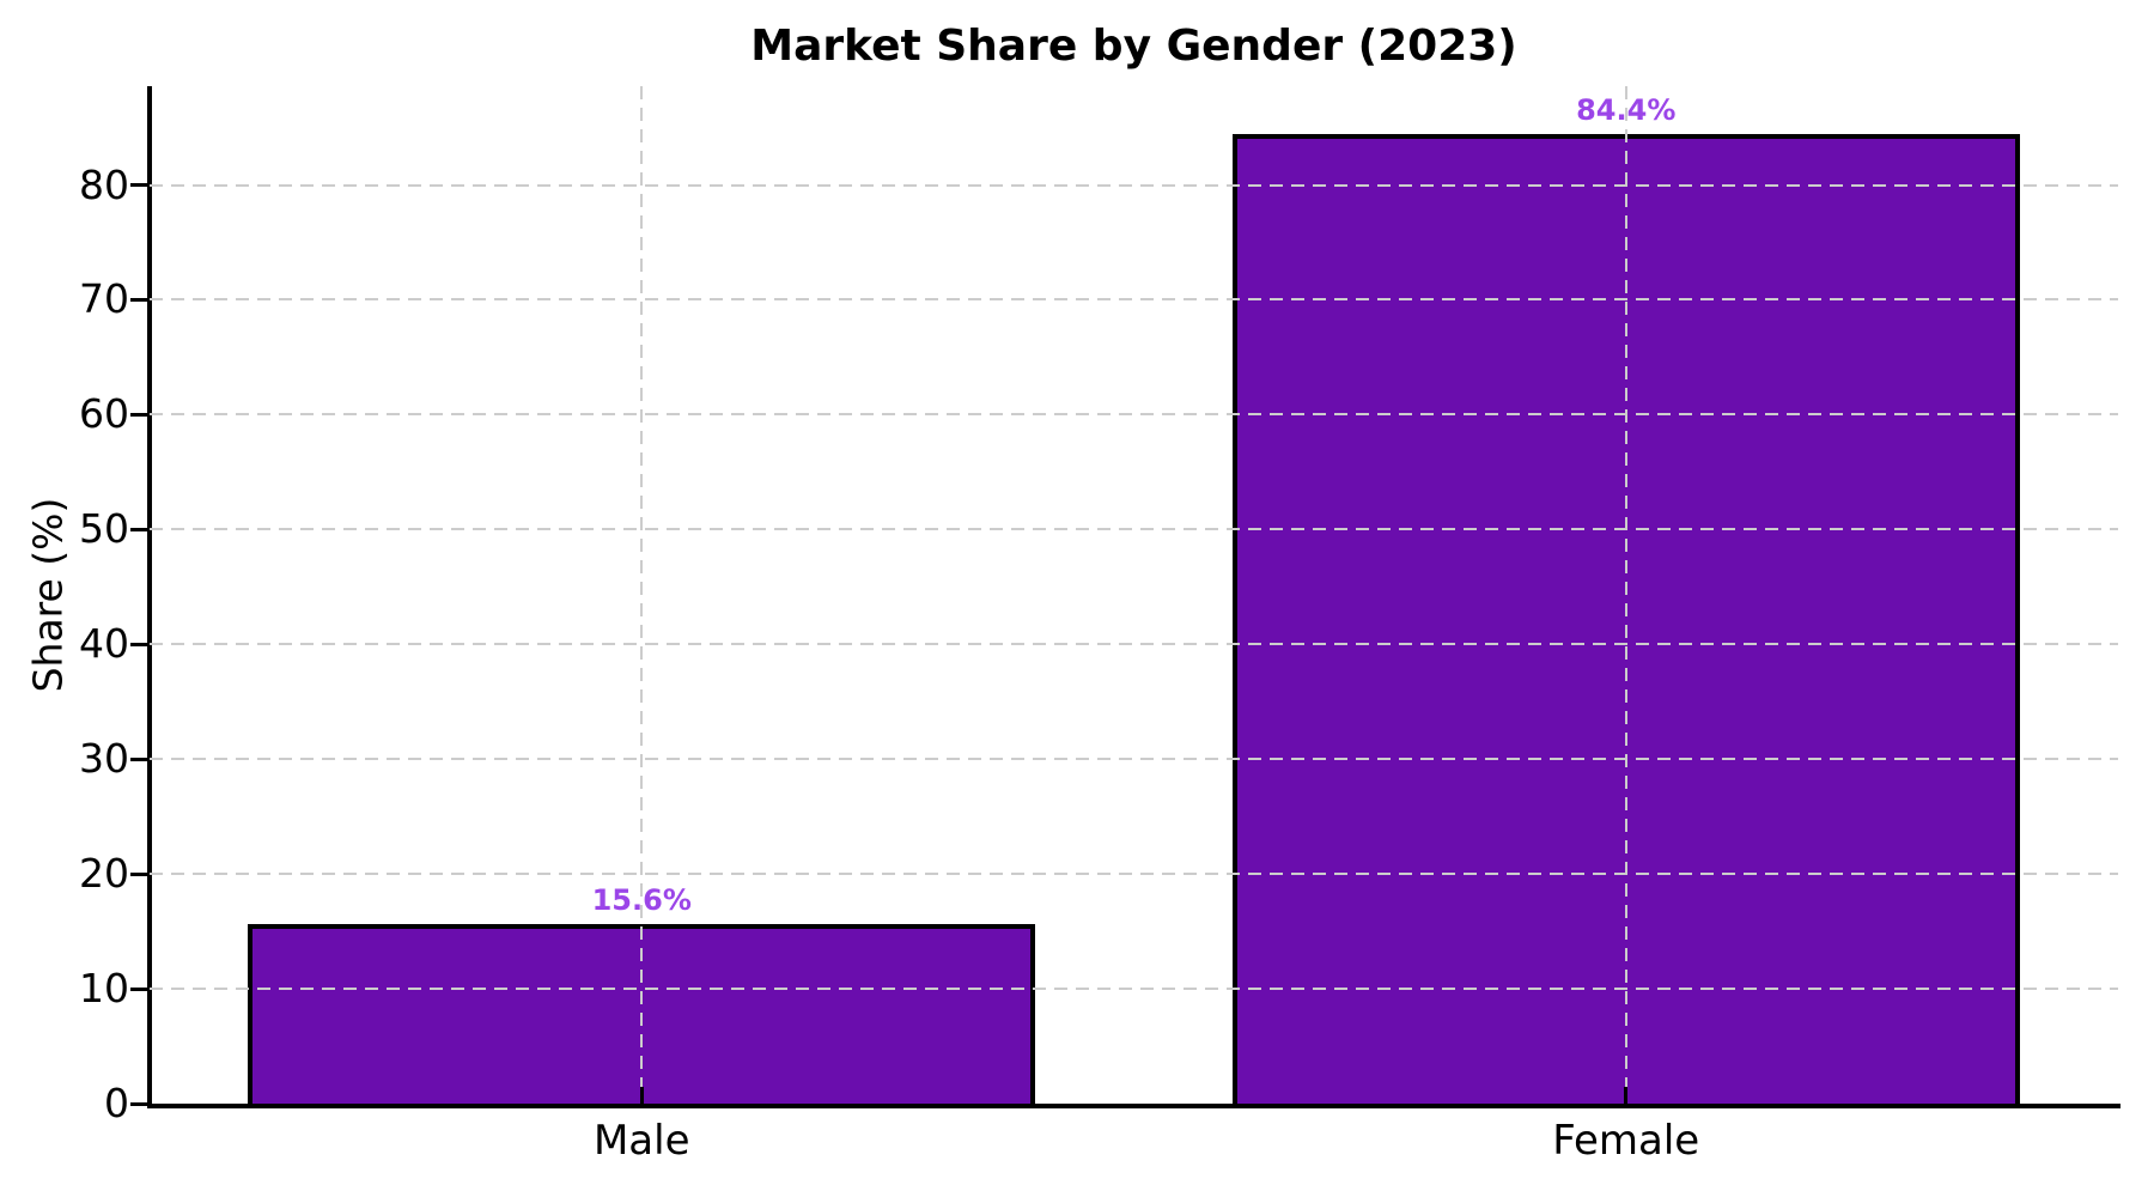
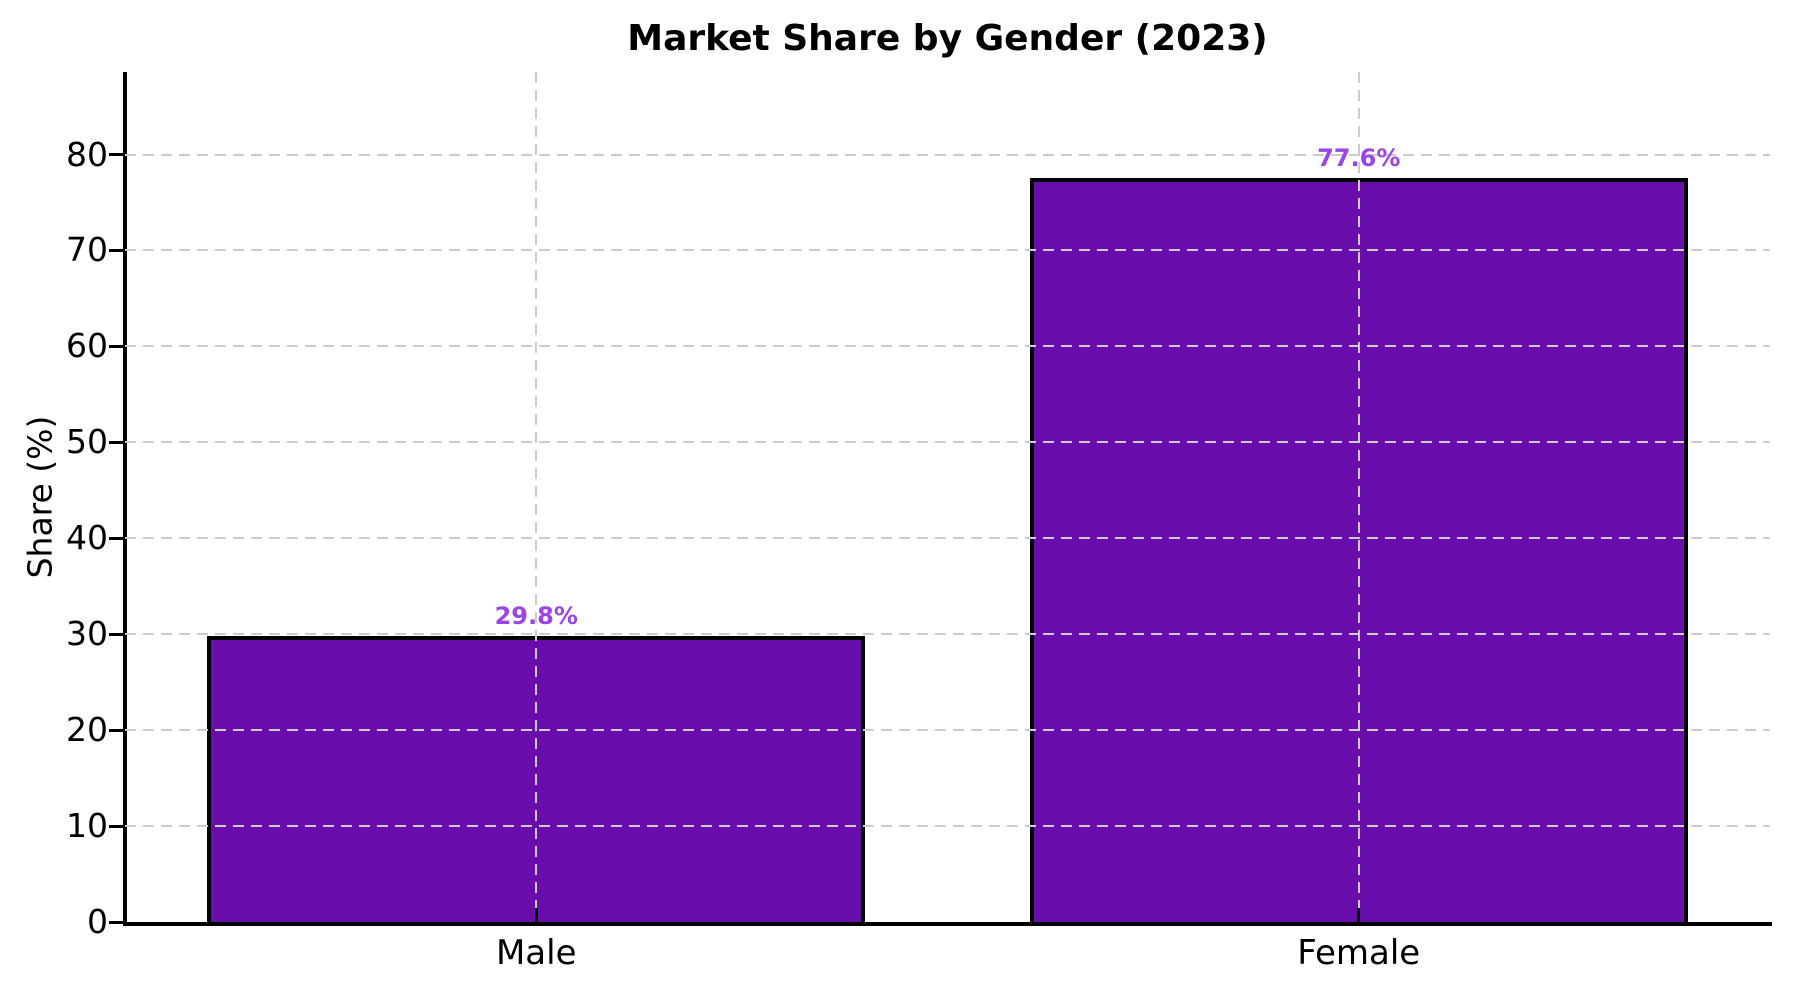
Male: 15.6% -> 29.8%
Female: 84.4% -> 77.6%
